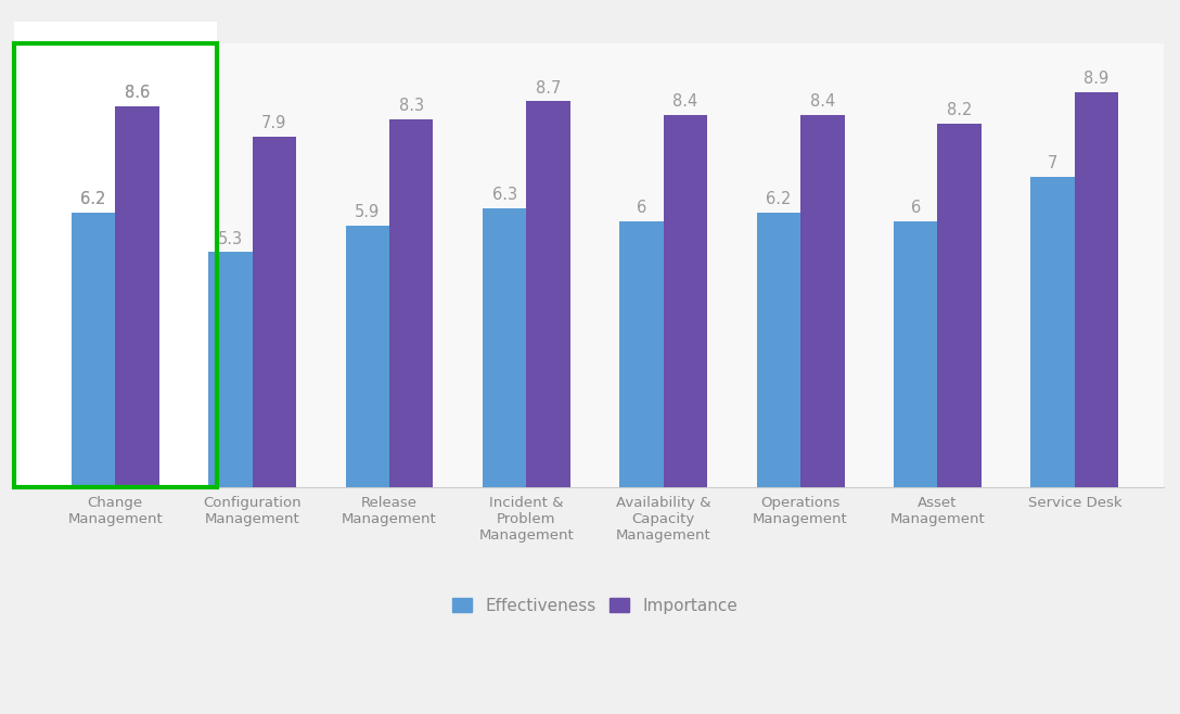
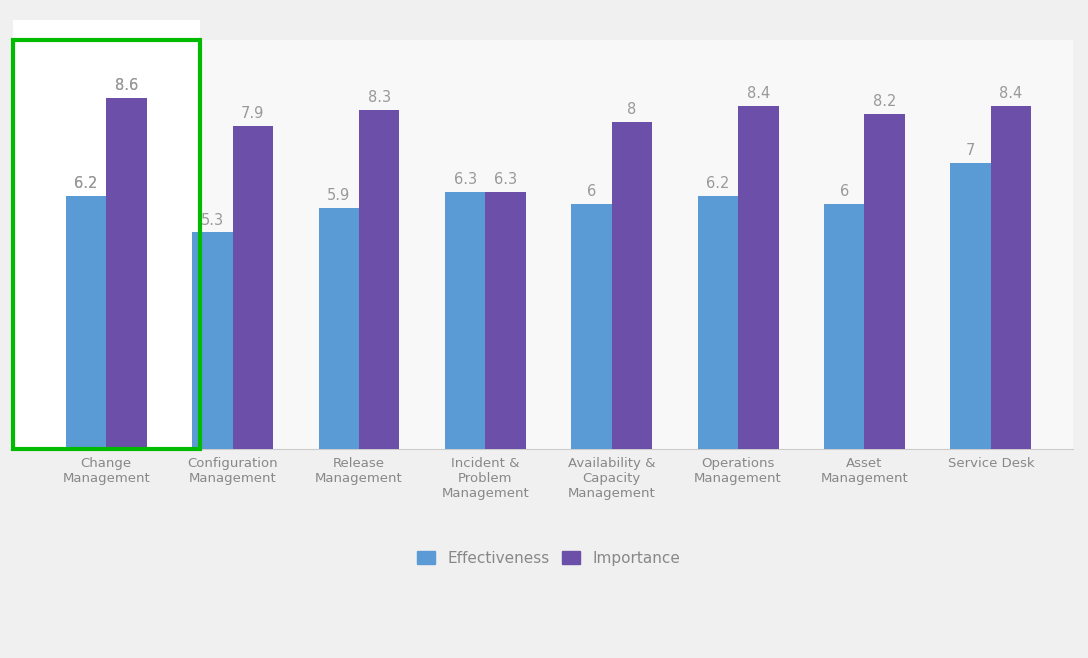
Importance/Incident & Problem Management: 8.7 -> 6.3
Importance/Availability & Capacity Management: 8.4 -> 8
Importance/Service Desk: 8.9 -> 8.4
